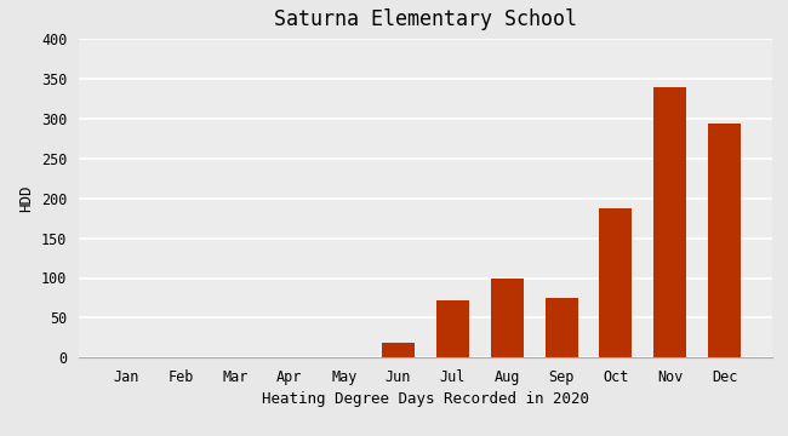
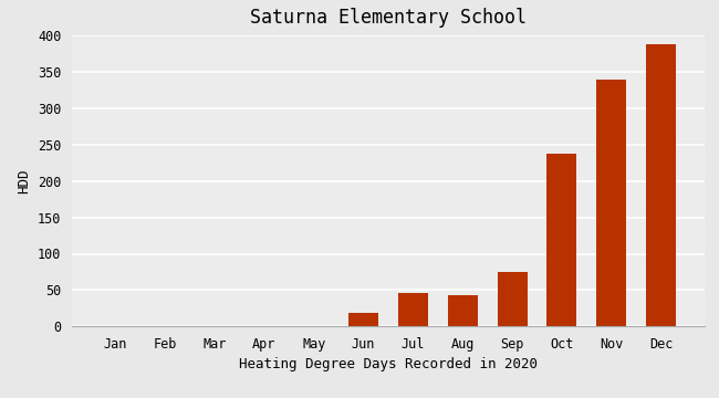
Jul: 72 -> 46
Aug: 100 -> 43
Oct: 188 -> 238
Dec: 294 -> 389
